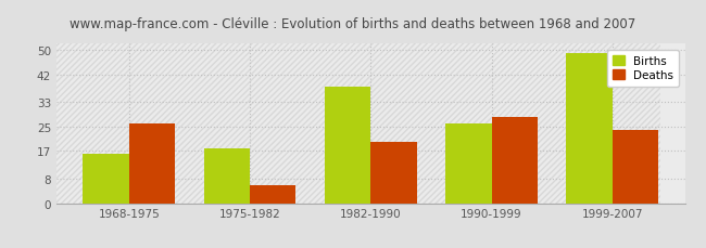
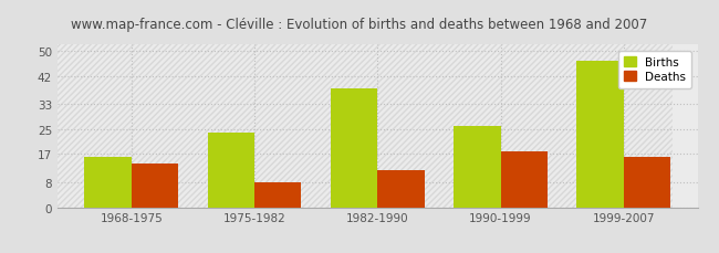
Deaths/1968-1975: 26 -> 14
Births/1975-1982: 18 -> 24
Deaths/1975-1982: 6 -> 8
Deaths/1982-1990: 20 -> 12
Deaths/1990-1999: 28 -> 18
Births/1999-2007: 49 -> 47
Deaths/1999-2007: 24 -> 16
